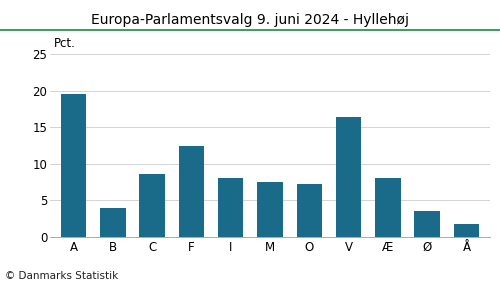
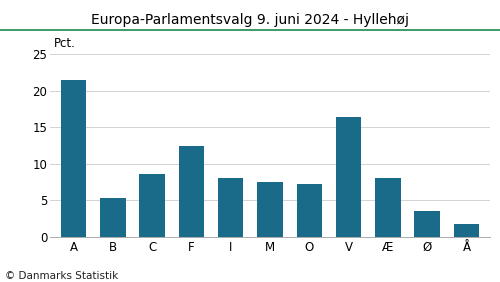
A: 19.6 -> 21.5
B: 4.0 -> 5.3
